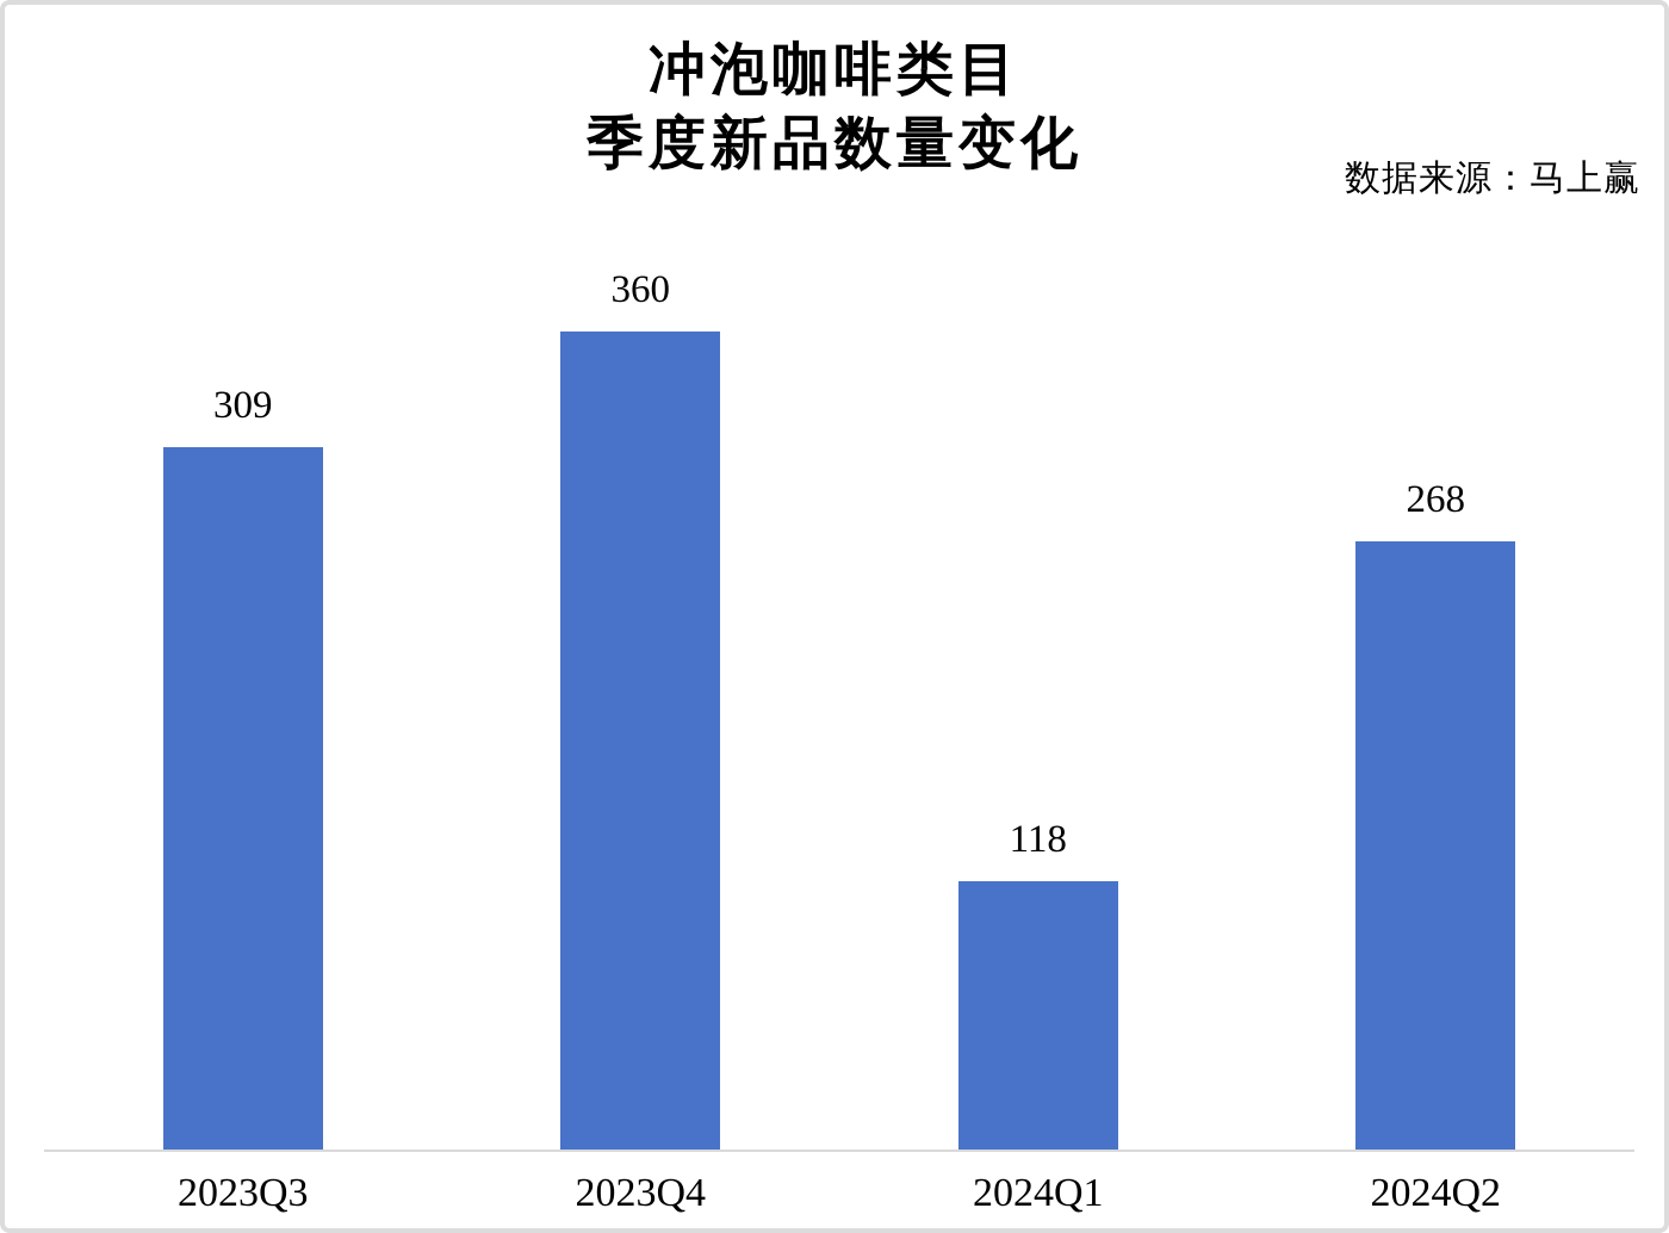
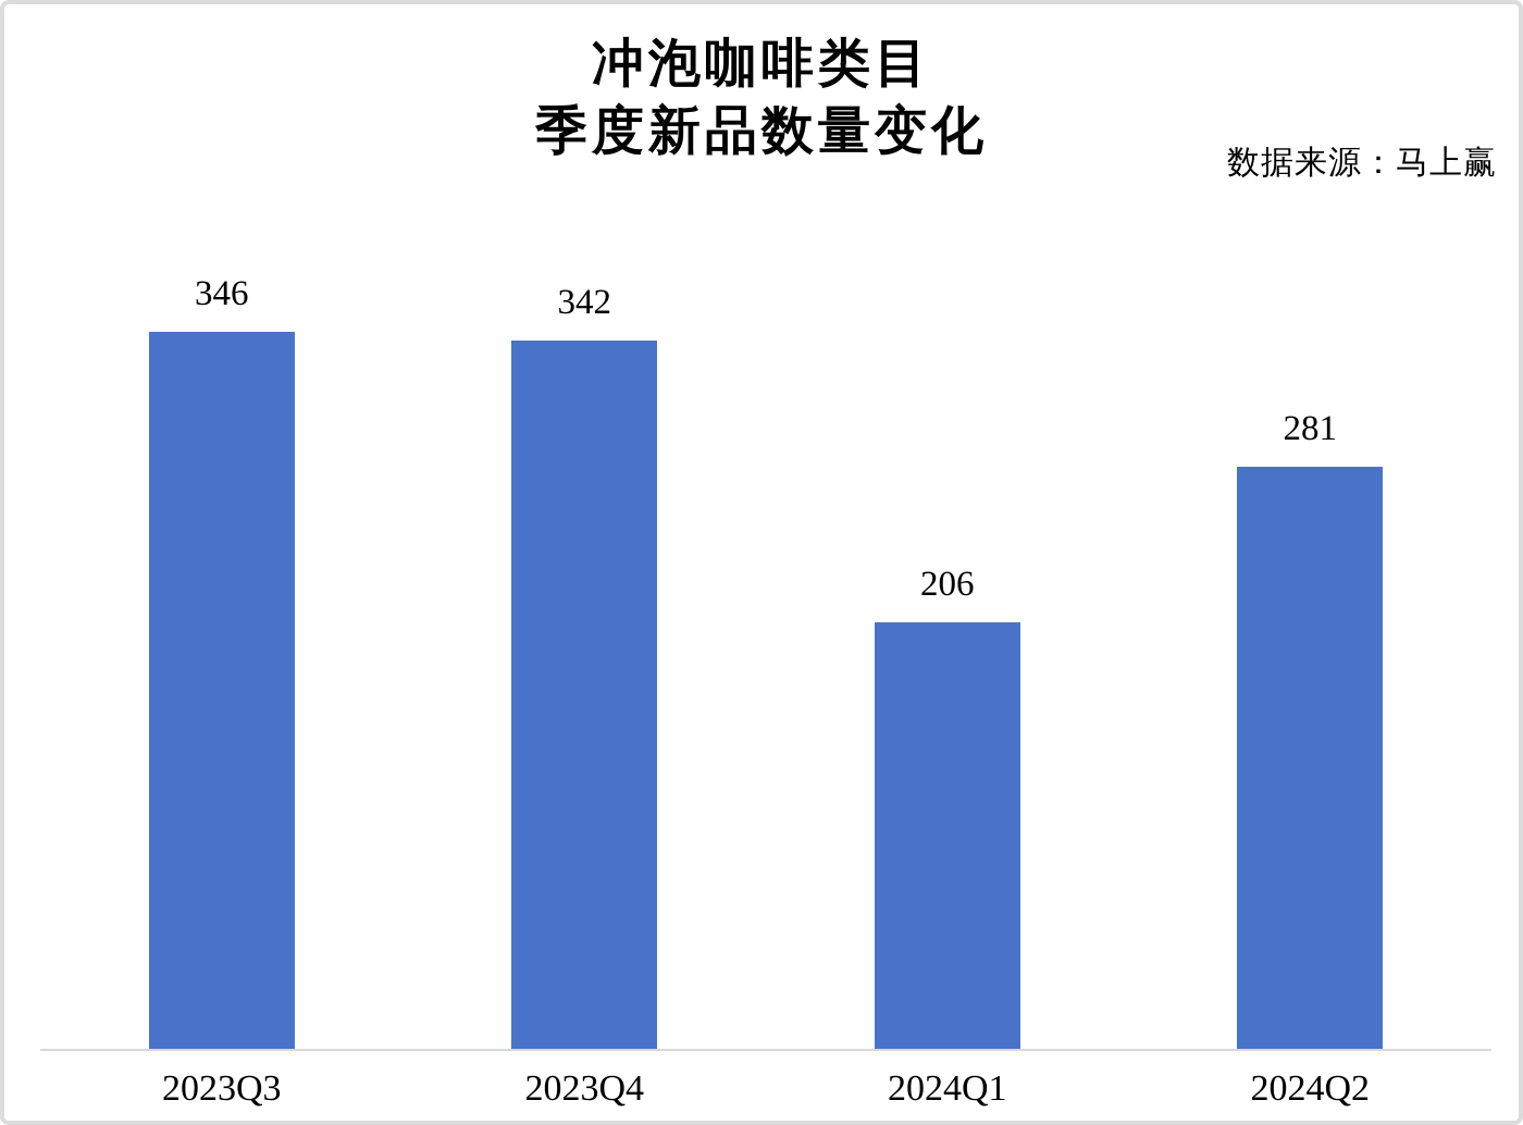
2023Q3: 309 -> 346
2023Q4: 360 -> 342
2024Q1: 118 -> 206
2024Q2: 268 -> 281
